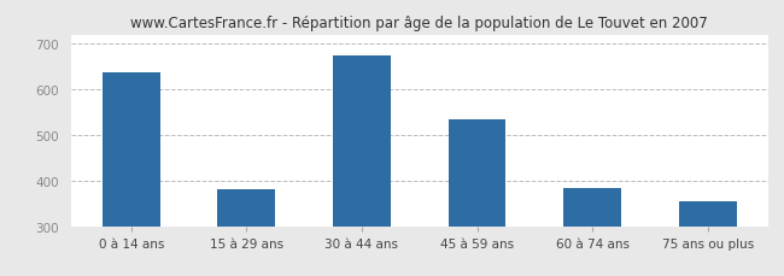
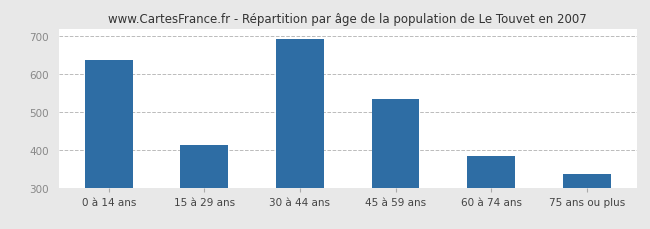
15 à 29 ans: 380 -> 412
30 à 44 ans: 675 -> 692
75 ans ou plus: 355 -> 336
